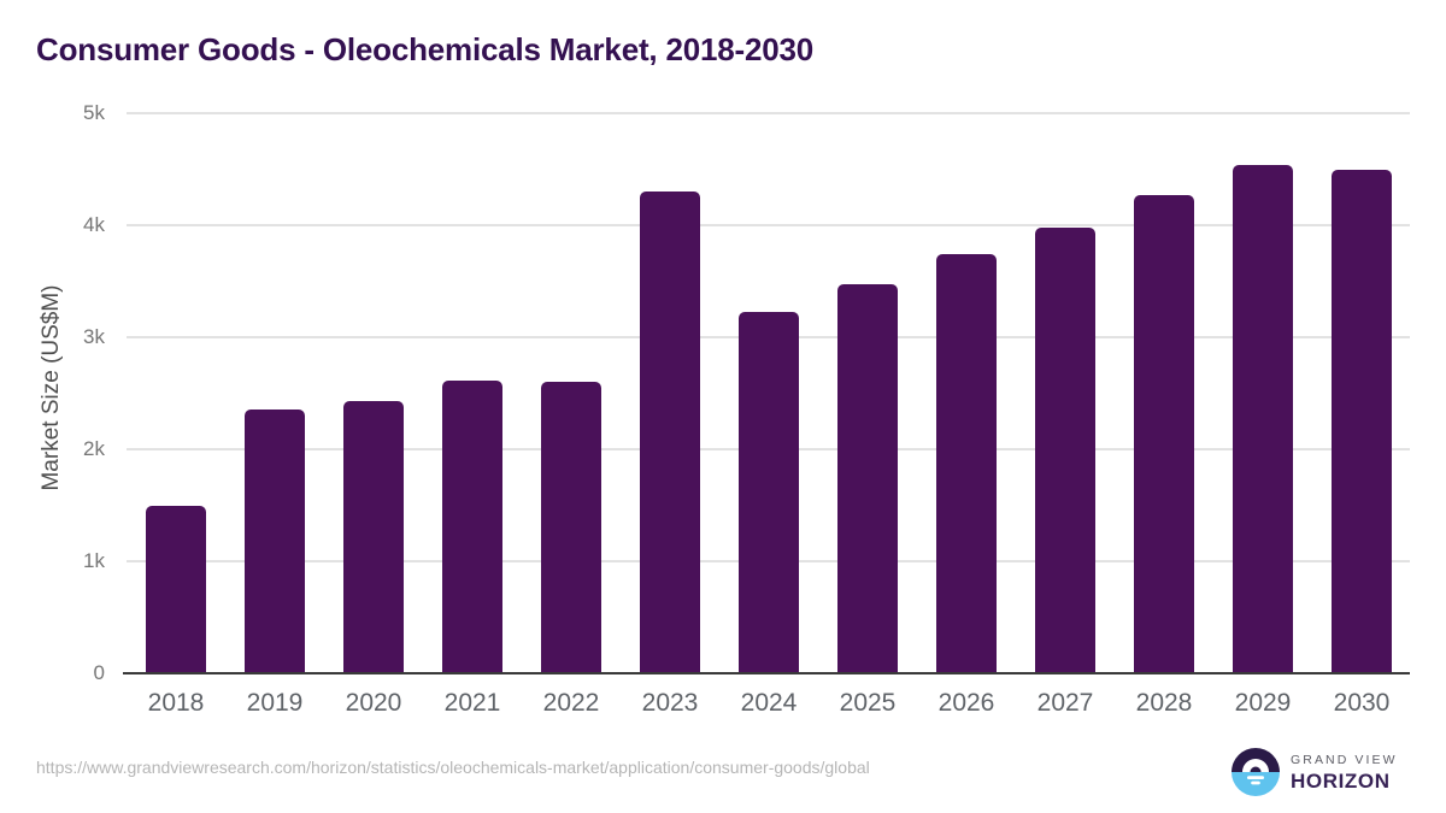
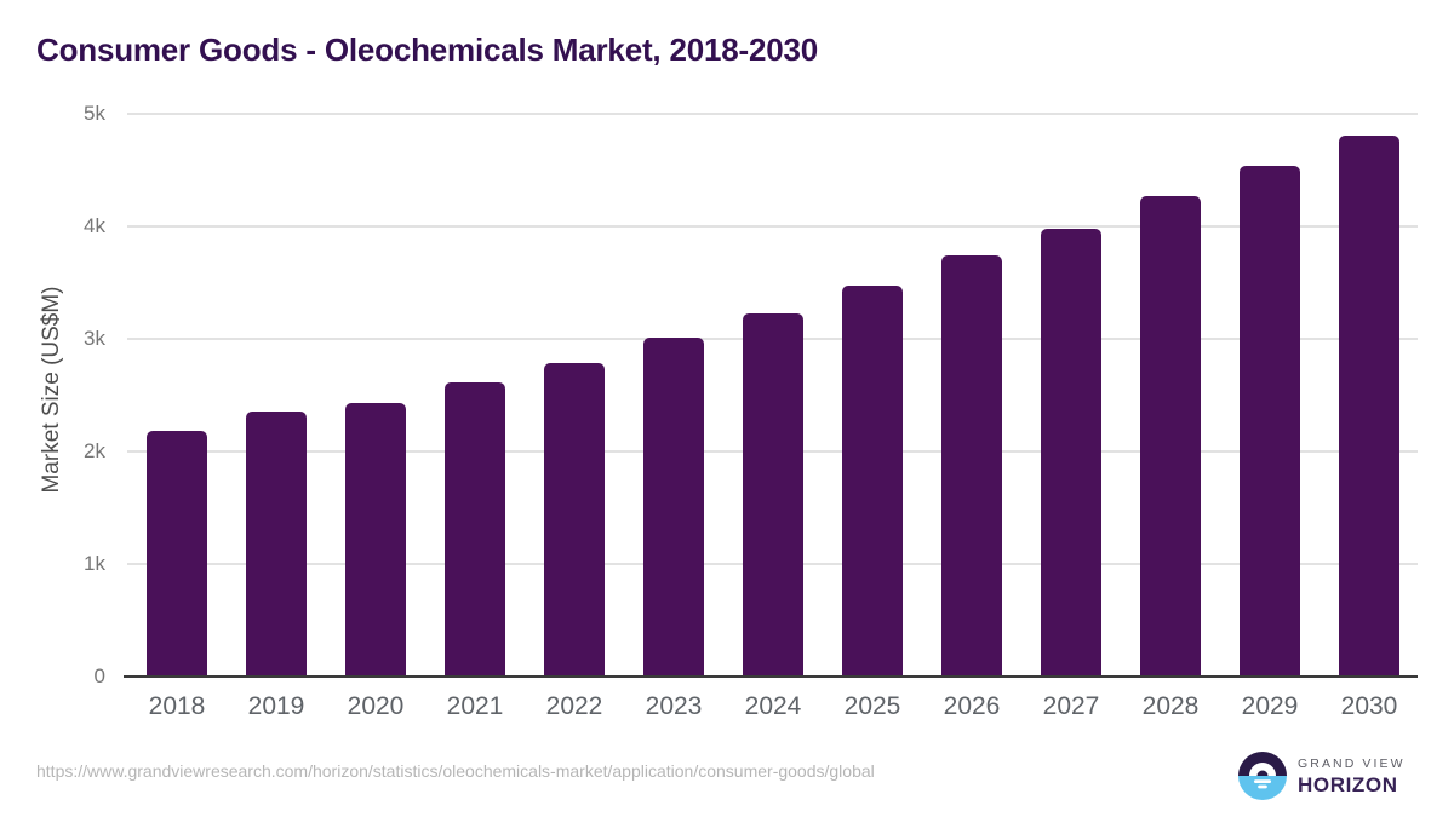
2018: 1.5k -> 2.2k
2022: 2.6k -> 2.8k
2023: 4.3k -> 3.0k
2030: 4.5k -> 4.8k
